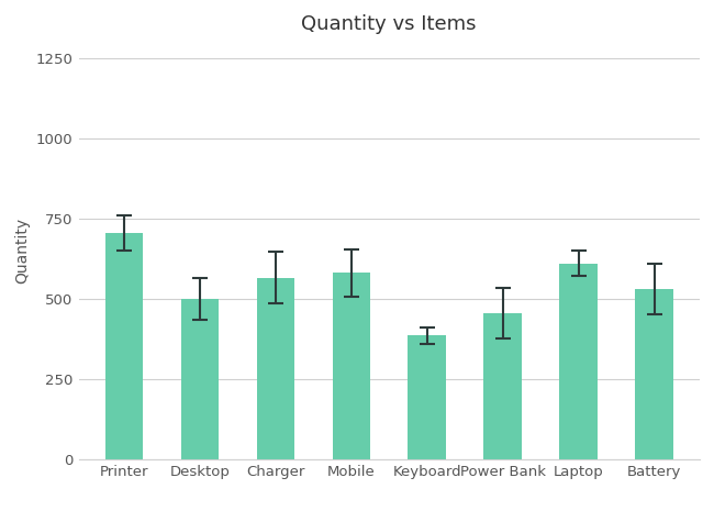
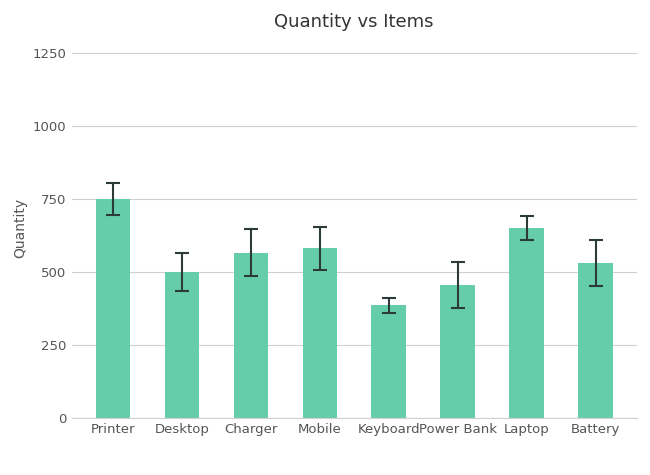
Printer: 705 -> 750
Laptop: 610 -> 650
